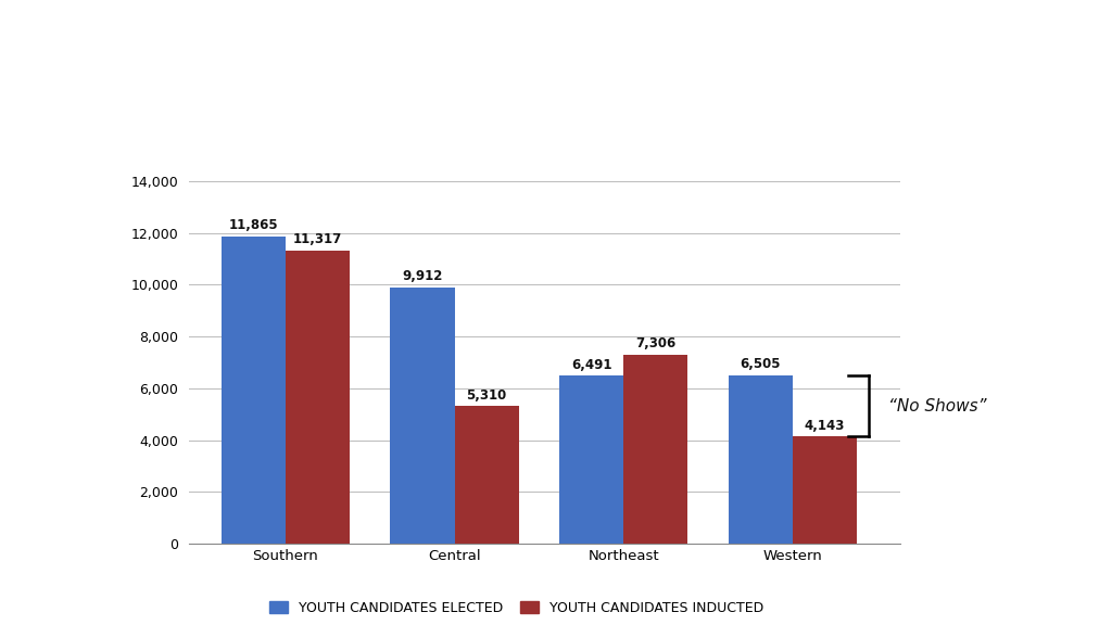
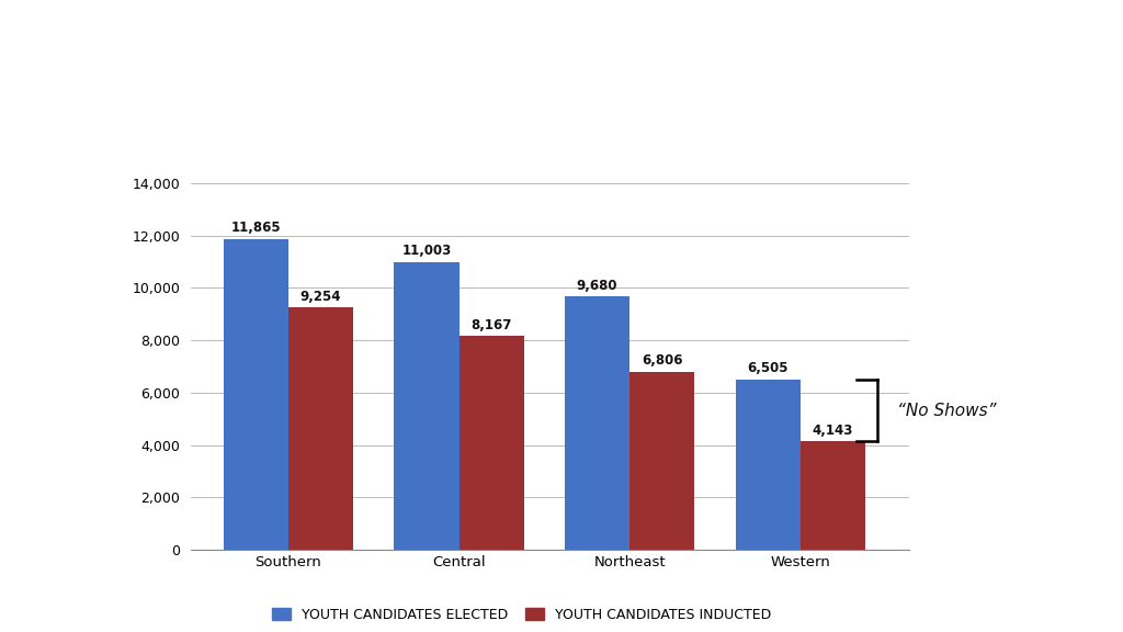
YOUTH CANDIDATES INDUCTED/Southern: 11,317 -> 9,254
YOUTH CANDIDATES ELECTED/Central: 9,912 -> 11,003
YOUTH CANDIDATES INDUCTED/Central: 5,310 -> 8,167
YOUTH CANDIDATES ELECTED/Northeast: 6,491 -> 9,680
YOUTH CANDIDATES INDUCTED/Northeast: 7,306 -> 6,806
